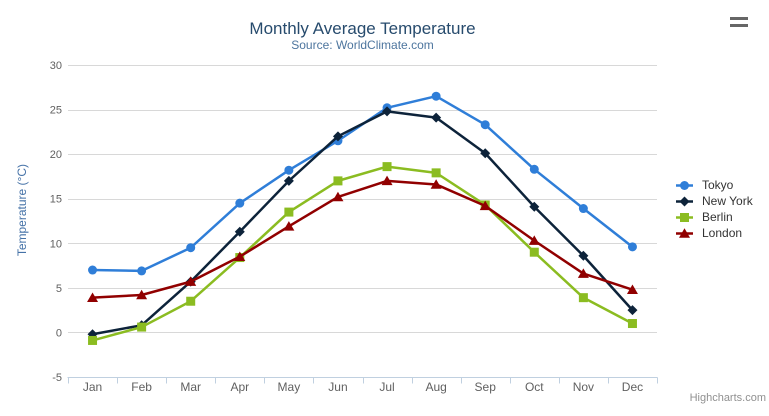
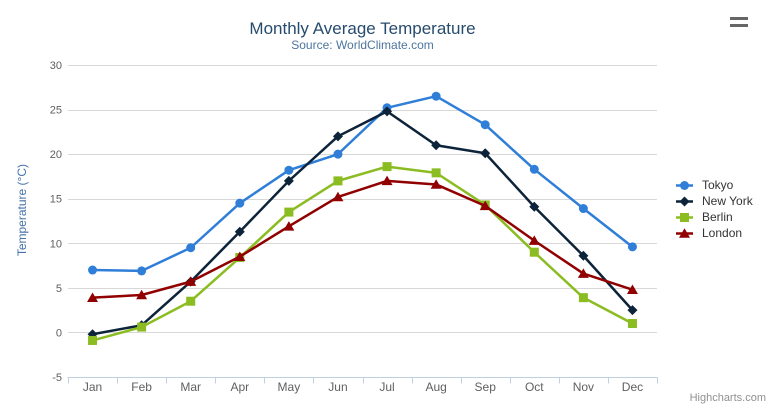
Tokyo/Jun: 22 -> 20
New York/Aug: 24 -> 21
